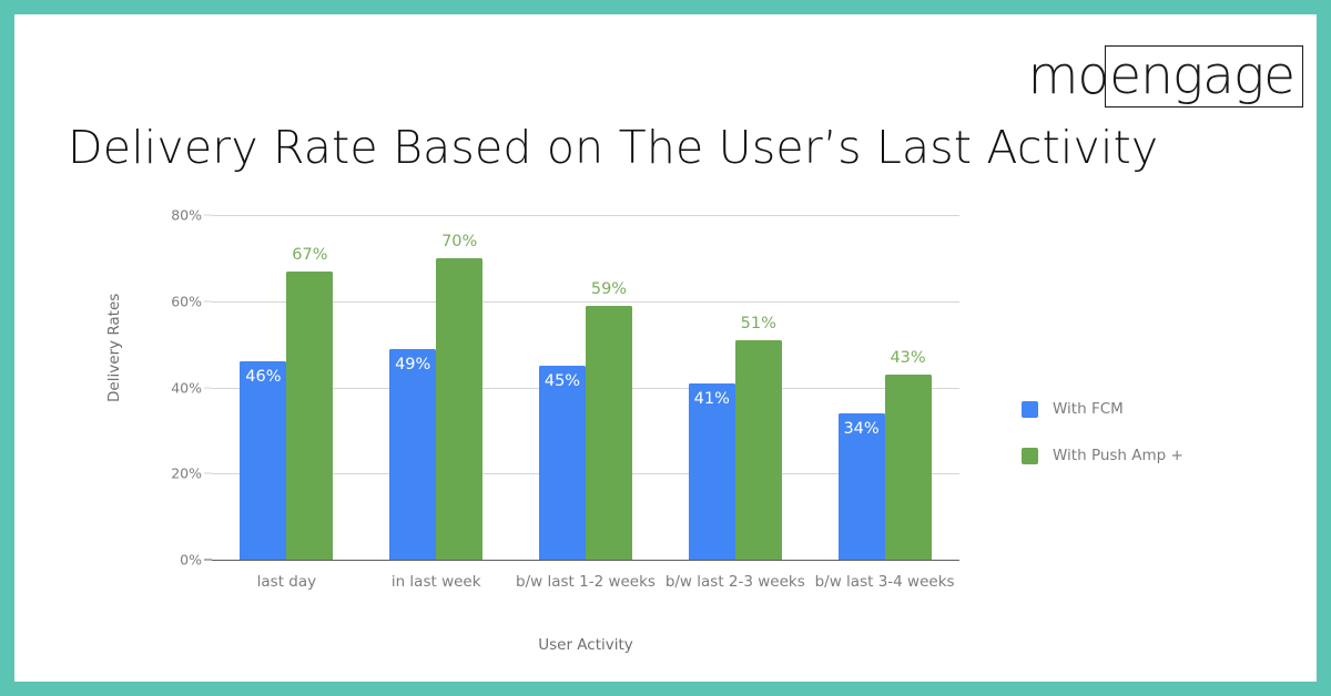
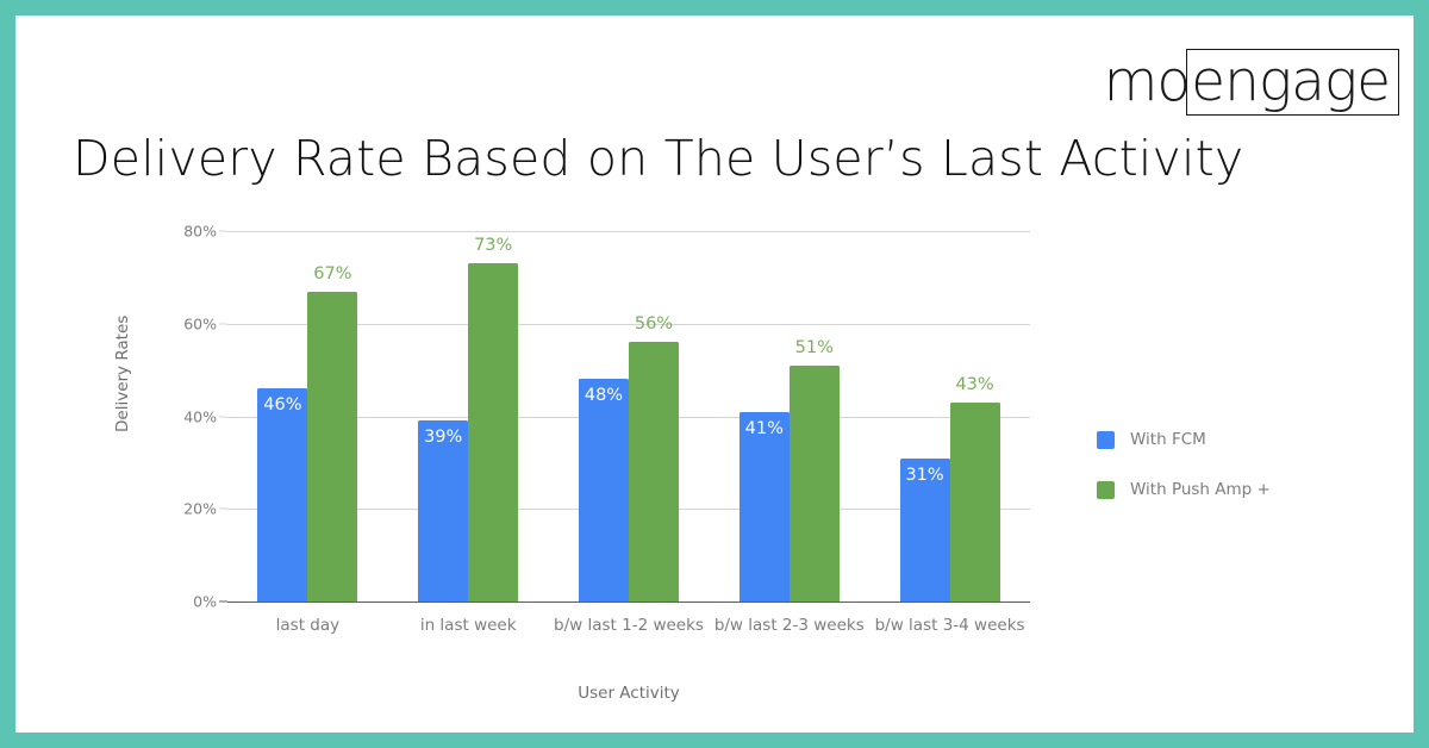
With FCM/in last week: 49% -> 39%
With Push Amp +/in last week: 70% -> 73%
With FCM/b/w last 1-2 weeks: 45% -> 48%
With Push Amp +/b/w last 1-2 weeks: 59% -> 56%
With FCM/b/w last 3-4 weeks: 34% -> 31%
